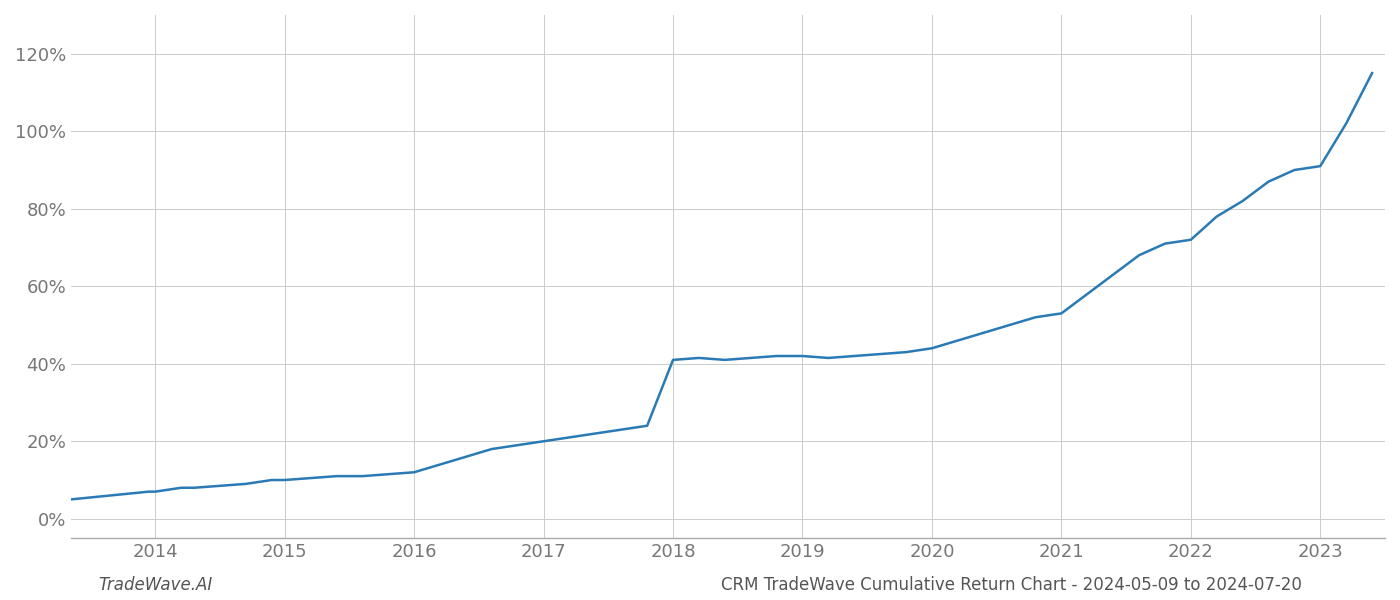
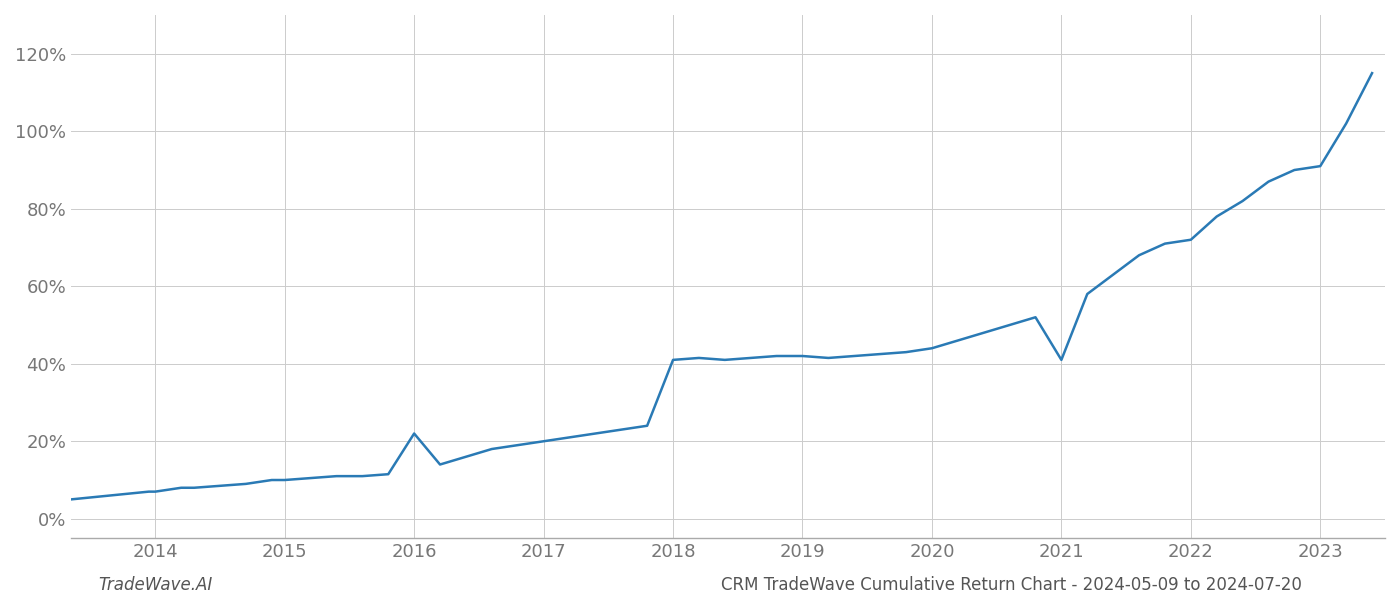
2016: 12.0% -> 22.0%
2021: 53.0% -> 41.0%
